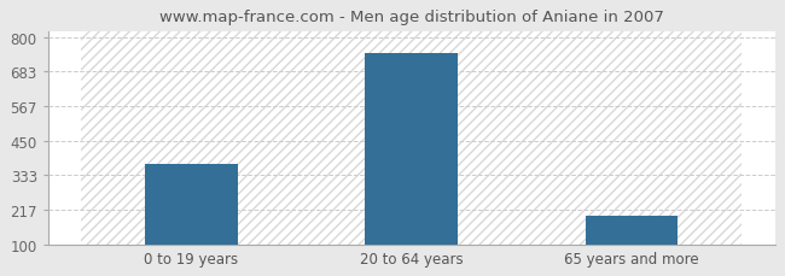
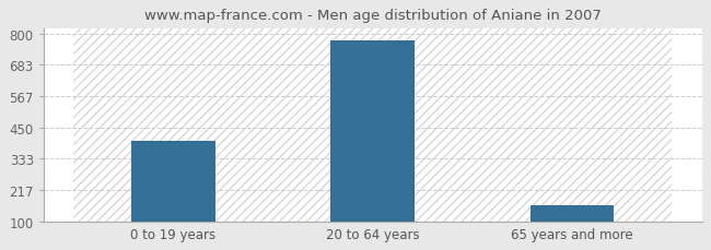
0 to 19 years: 370 -> 400
20 to 64 years: 745 -> 775
65 years and more: 195 -> 160
